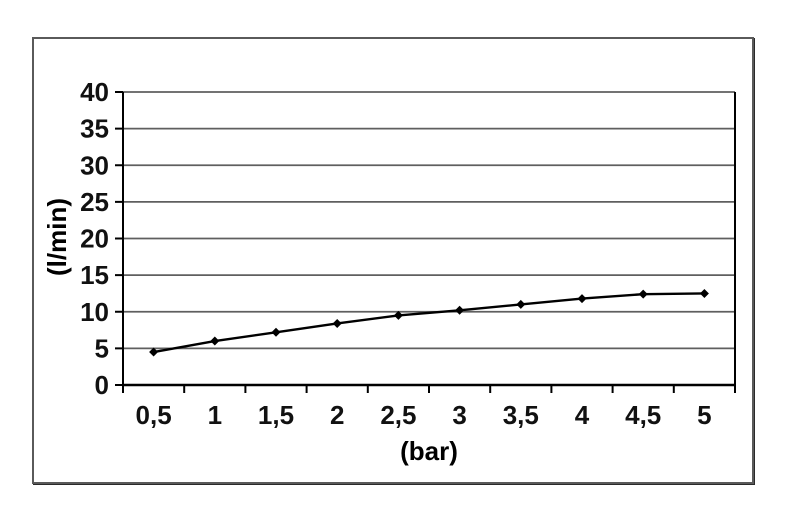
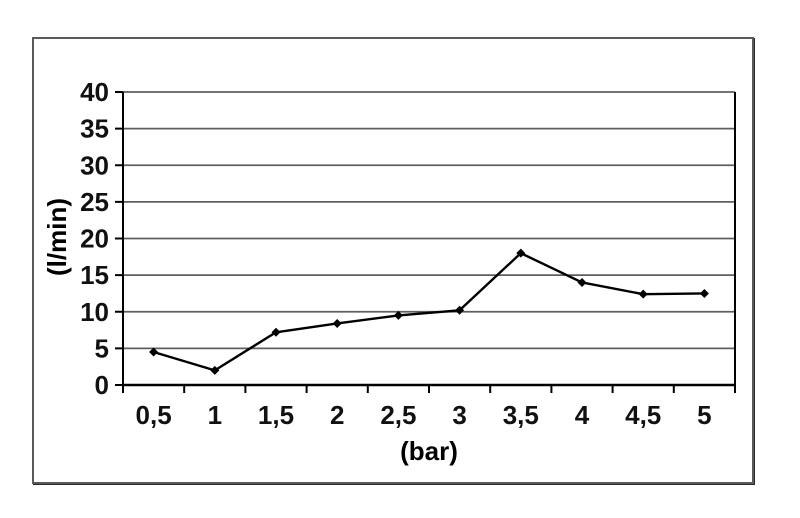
1: 6 -> 2
3,5: 11 -> 18
4: 12 -> 14
